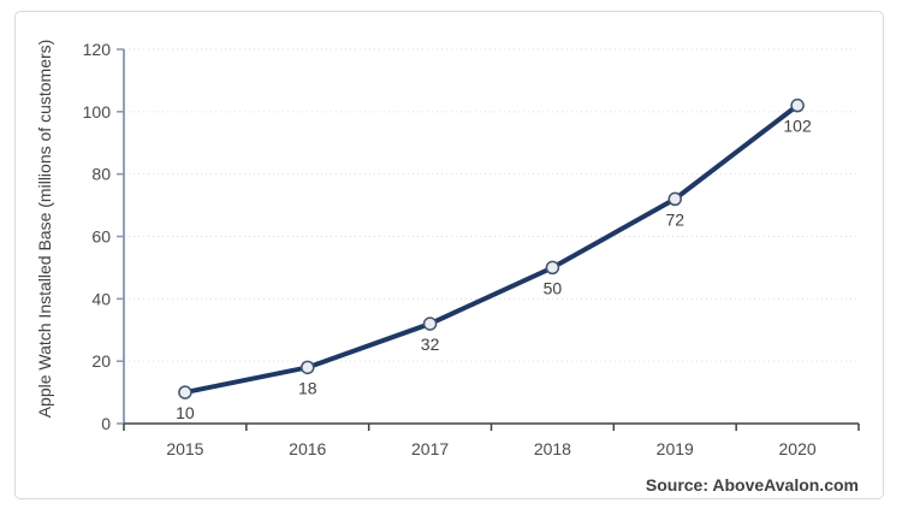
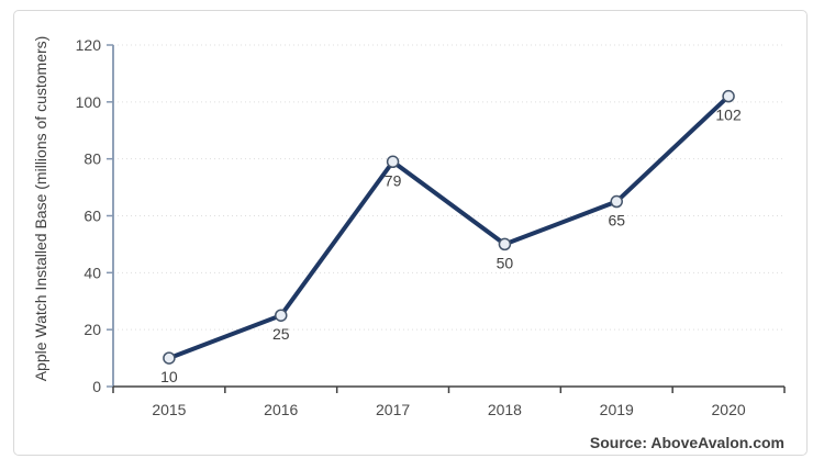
2016: 18 -> 25
2017: 32 -> 79
2019: 72 -> 65
